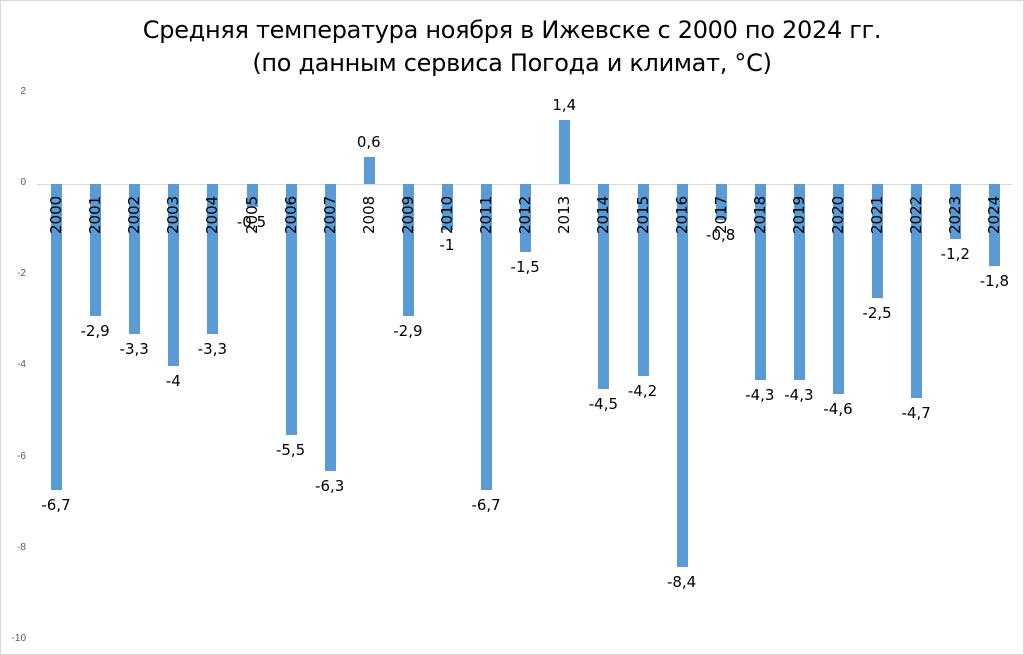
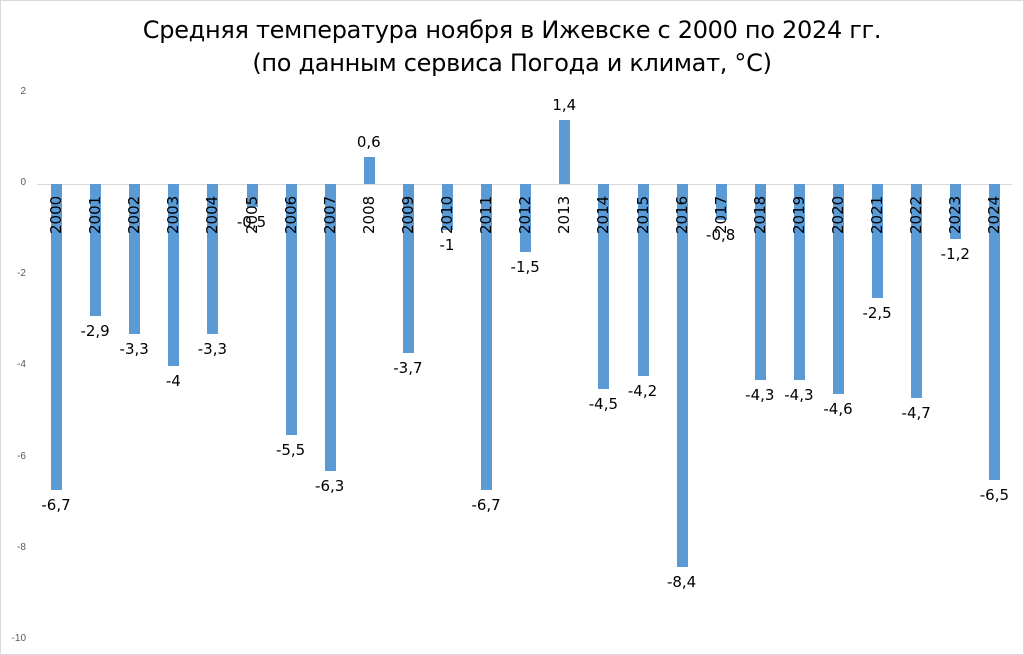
2009: -2,9 -> -3,7
2024: -1,8 -> -6,5
